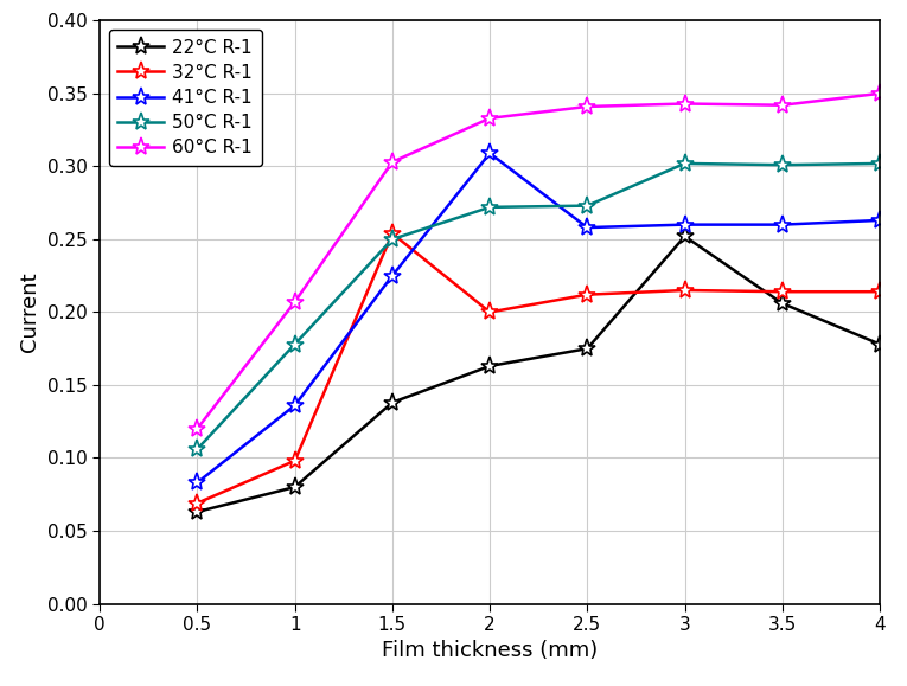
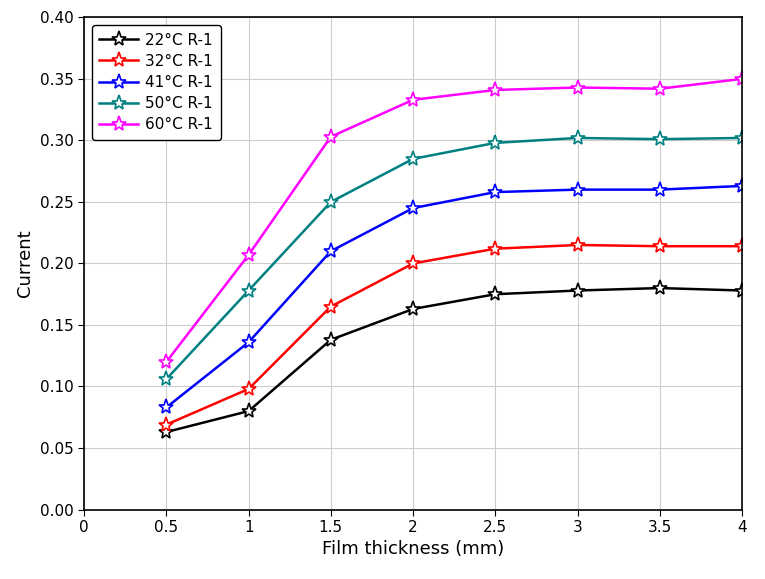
32°C R-1/1.5: 0.254 -> 0.165
41°C R-1/1.5: 0.225 -> 0.210
41°C R-1/2: 0.309 -> 0.245
50°C R-1/2: 0.272 -> 0.285
50°C R-1/2.5: 0.273 -> 0.298
22°C R-1/3: 0.252 -> 0.178
22°C R-1/3.5: 0.206 -> 0.180
